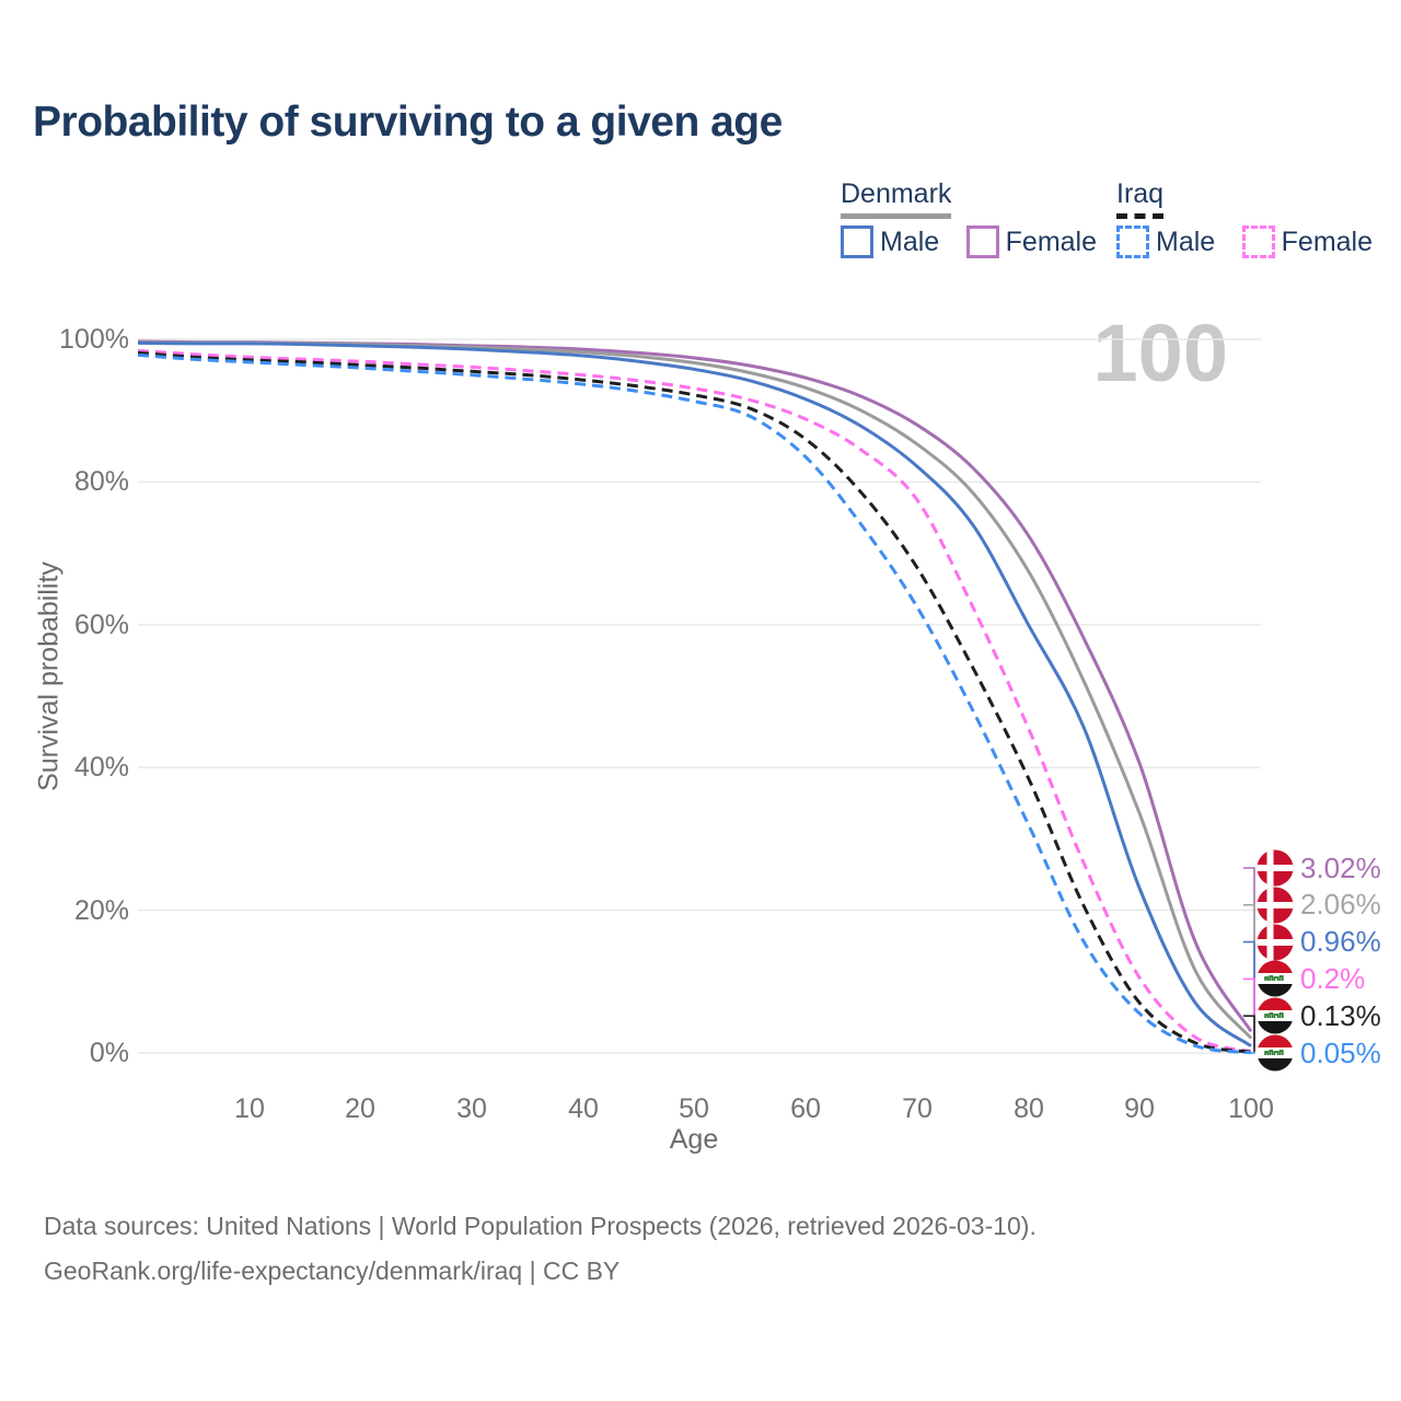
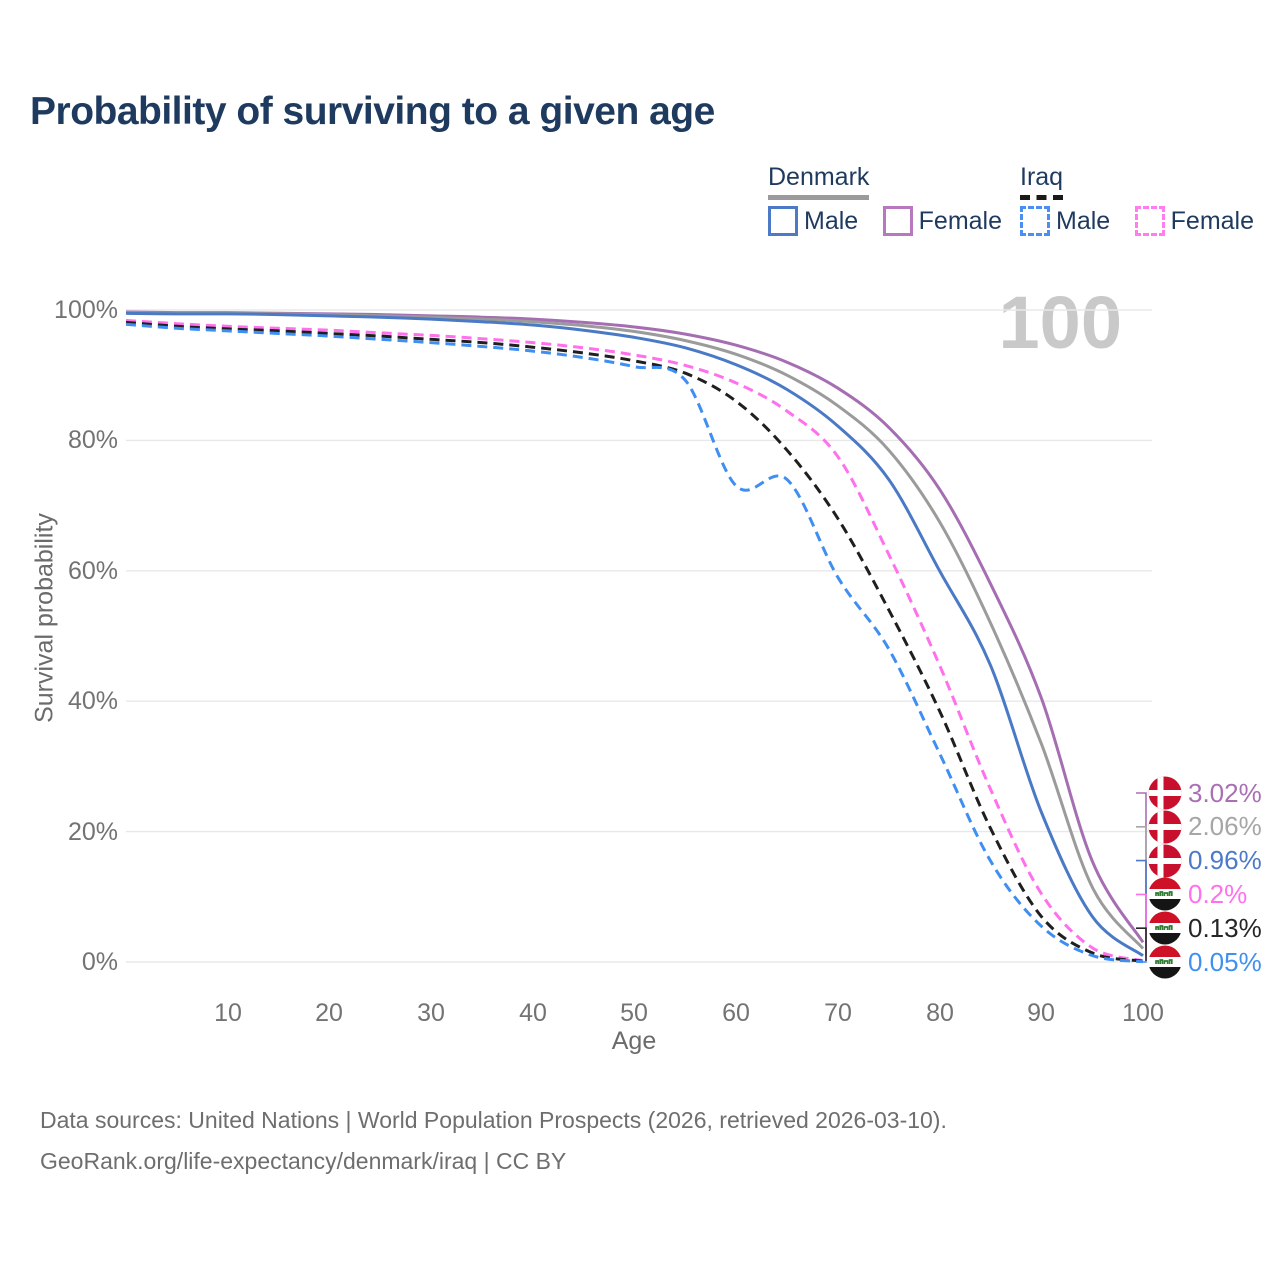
Iraq Male/60: 84% -> 73%
Iraq Male/70: 62% -> 59%
